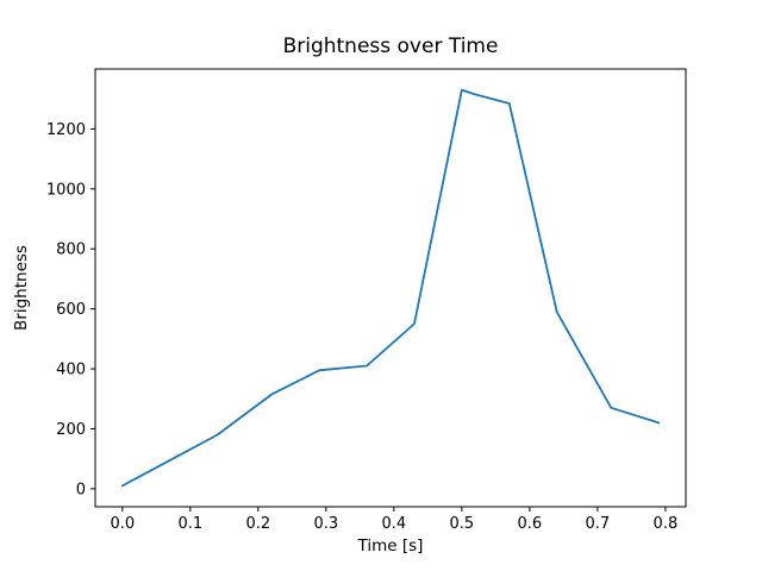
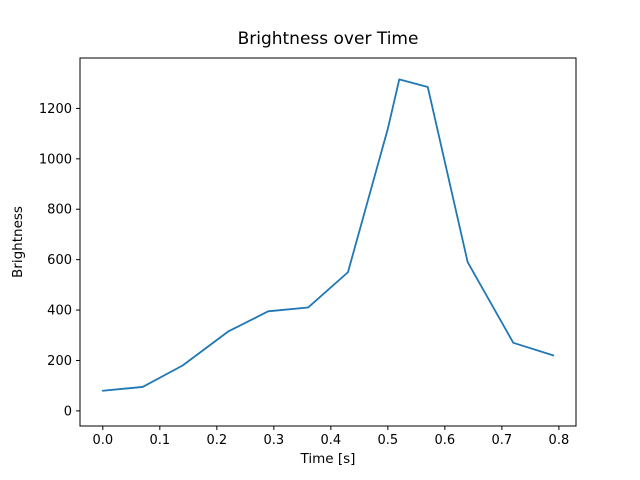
0.0: 10 -> 80
0.5: 1330 -> 1120
